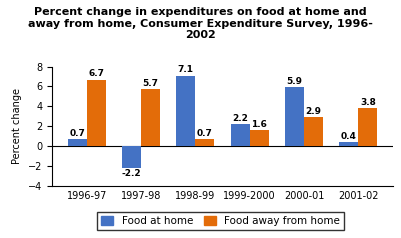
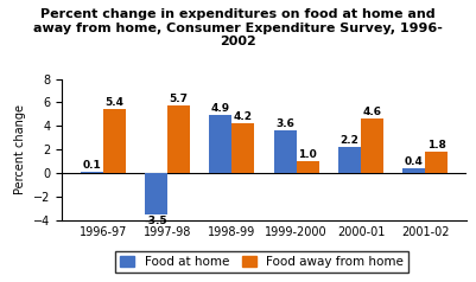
Food at home/1996-97: 0.7 -> 0.1
Food away from home/1996-97: 6.7 -> 5.4
Food at home/1997-98: -2.2 -> -3.5
Food at home/1998-99: 7.1 -> 4.9
Food away from home/1998-99: 0.7 -> 4.2
Food at home/1999-2000: 2.2 -> 3.6
Food away from home/1999-2000: 1.6 -> 1.0
Food at home/2000-01: 5.9 -> 2.2
Food away from home/2000-01: 2.9 -> 4.6
Food away from home/2001-02: 3.8 -> 1.8
